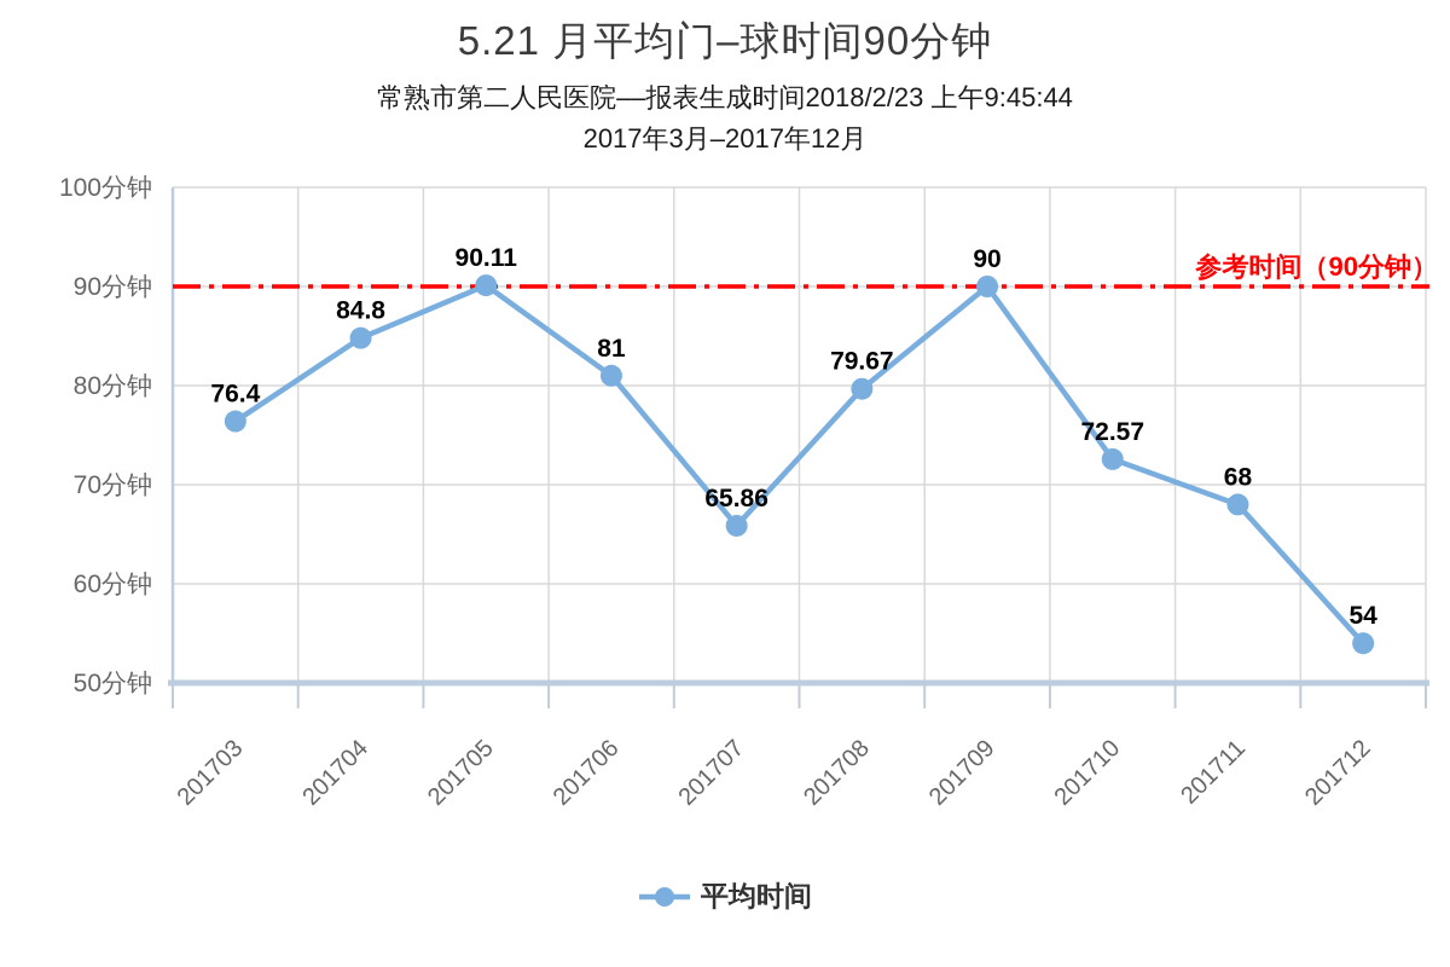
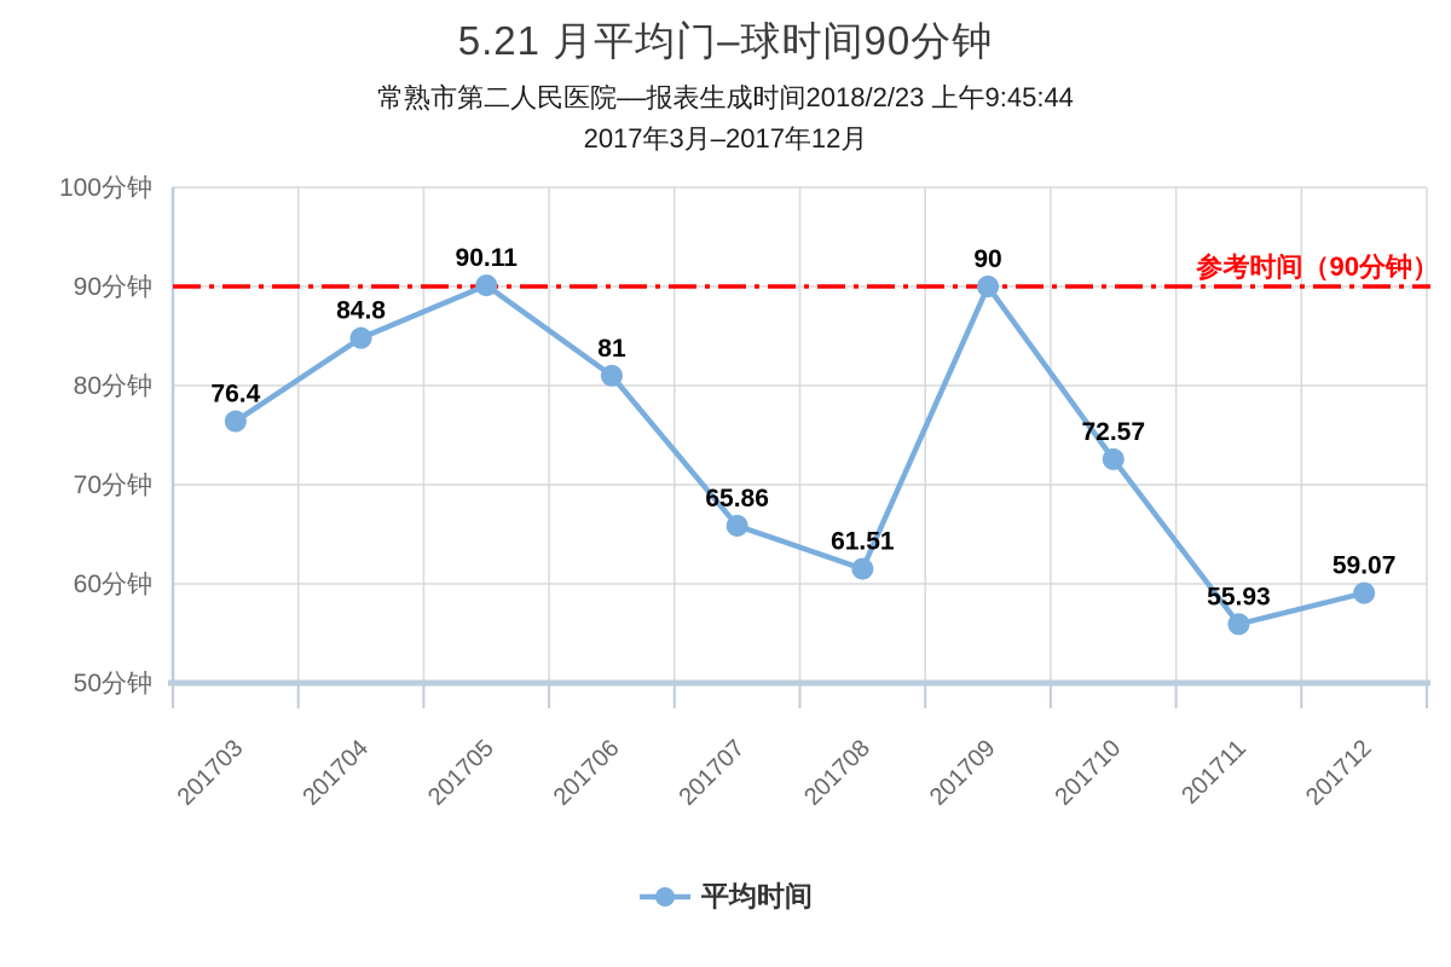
201708: 79.67 -> 61.51
201711: 68 -> 55.93
201712: 54 -> 59.07
